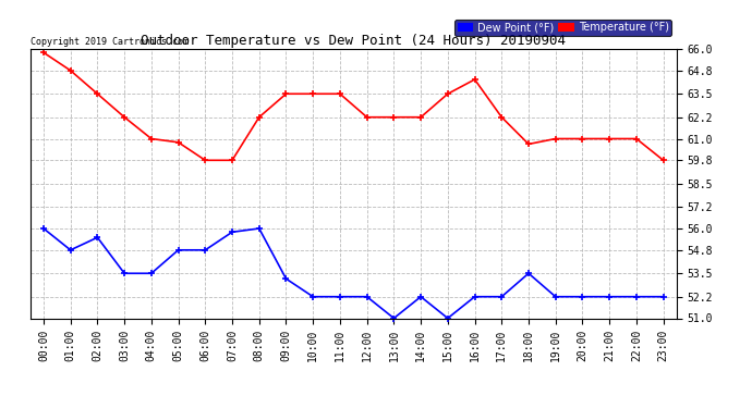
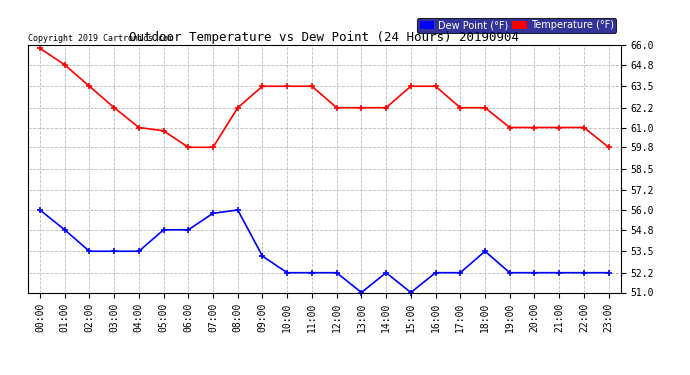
Dew Point (°F)/02:00: 55.5 -> 53.5
Temperature (°F)/16:00: 64.3 -> 63.5
Temperature (°F)/18:00: 60.7 -> 62.2
